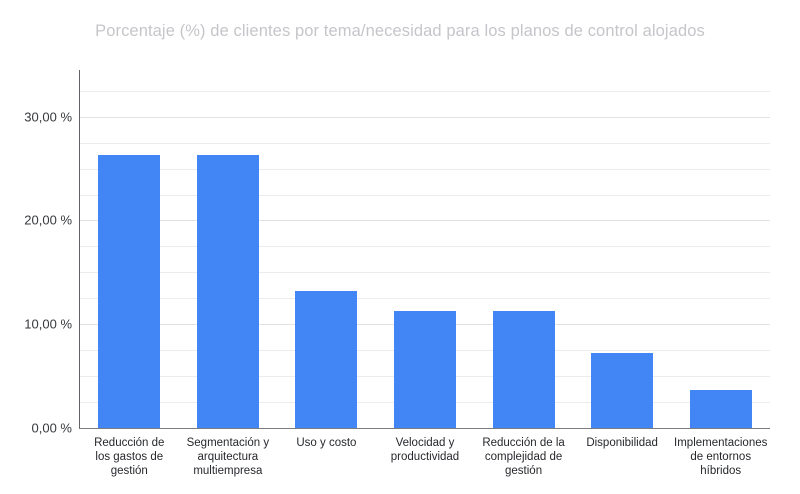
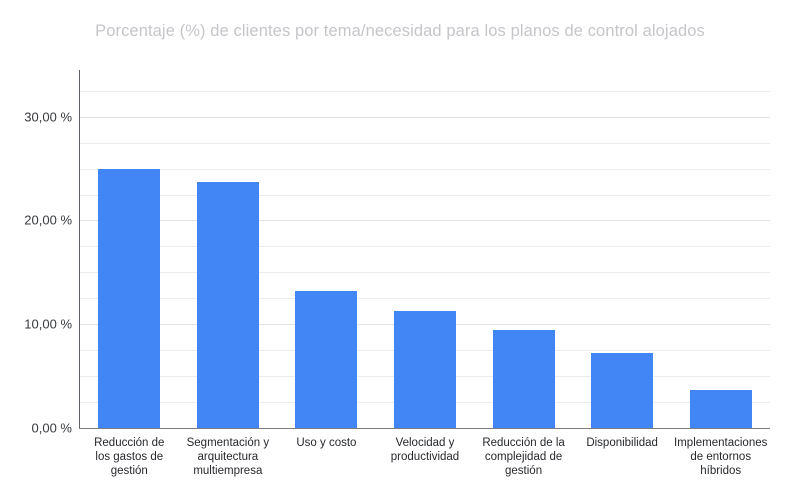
Reducción de los gastos de gestión: 26,3% -> 25,0%
Segmentación y arquitectura multiempresa: 26,3% -> 23,7%
Reducción de la complejidad de gestión: 11,2% -> 9,4%
